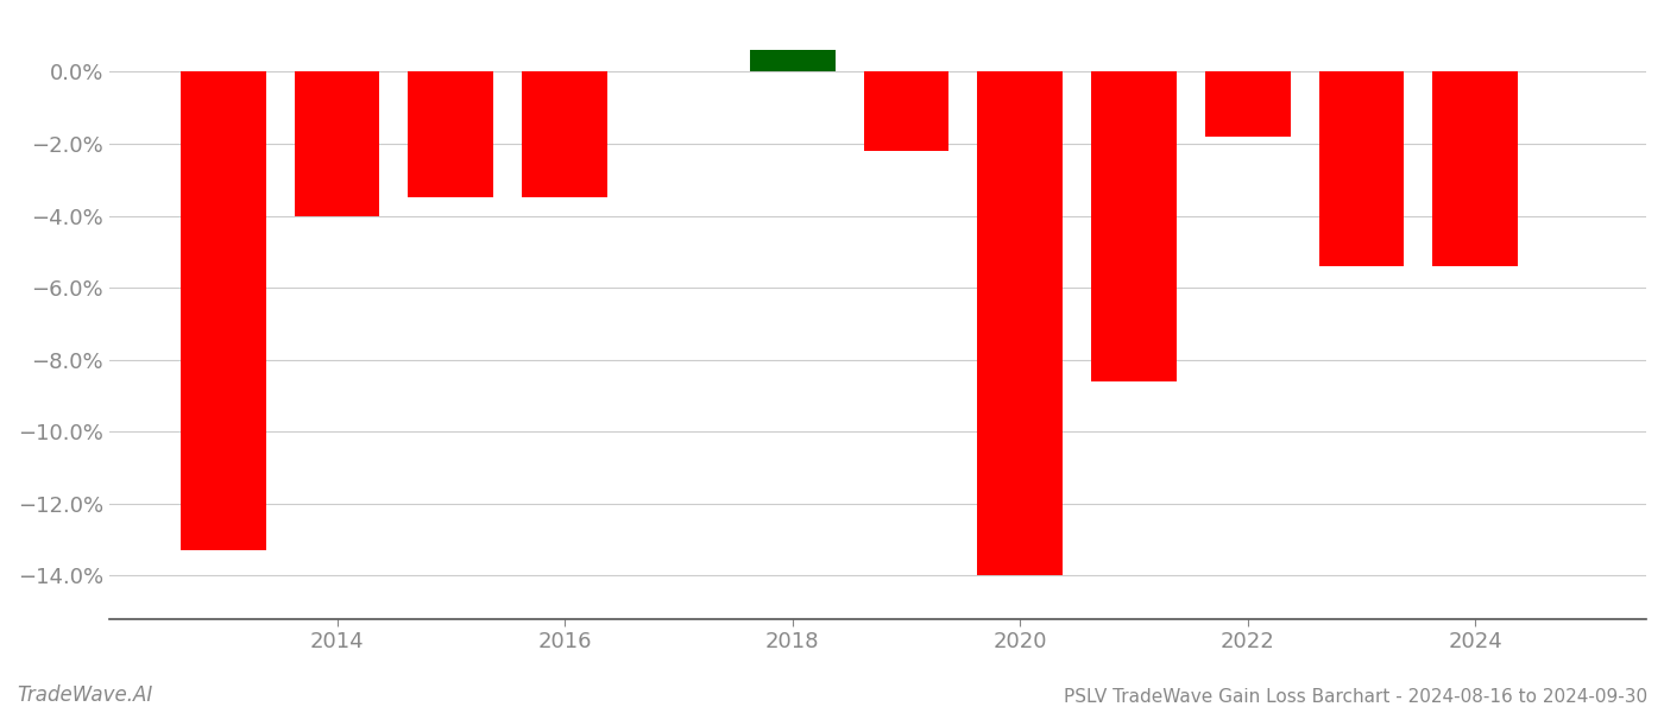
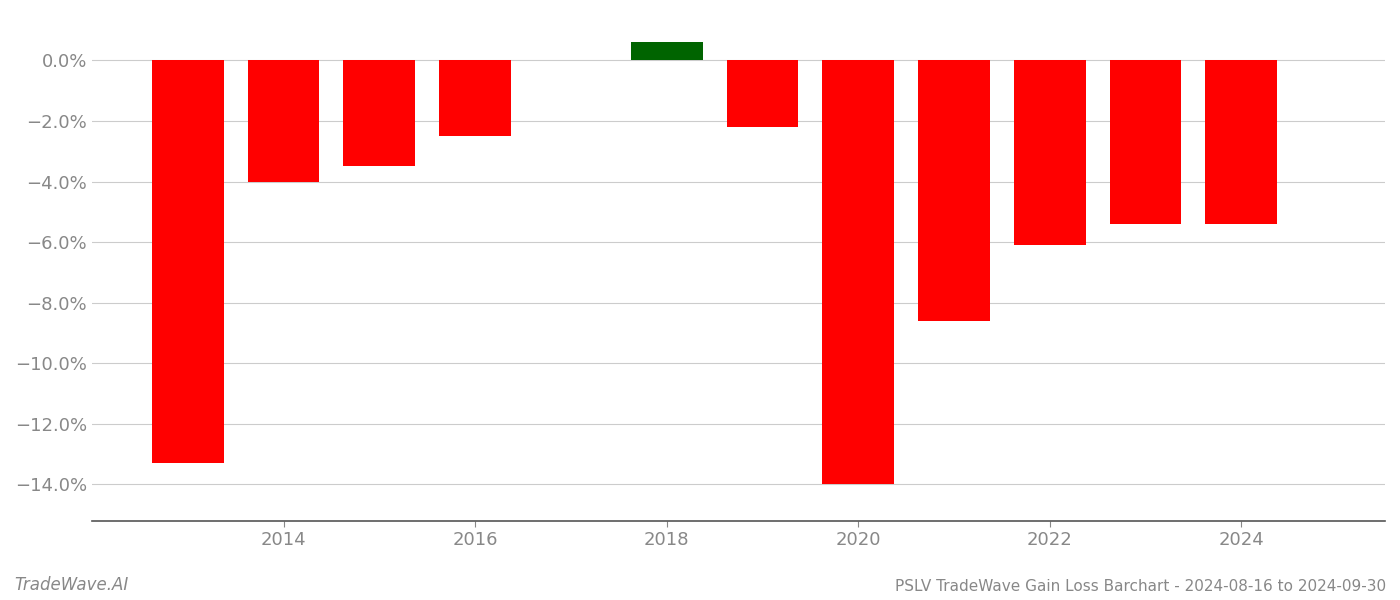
2016: -3.5% -> -2.5%
2022: -1.8% -> -6.1%
